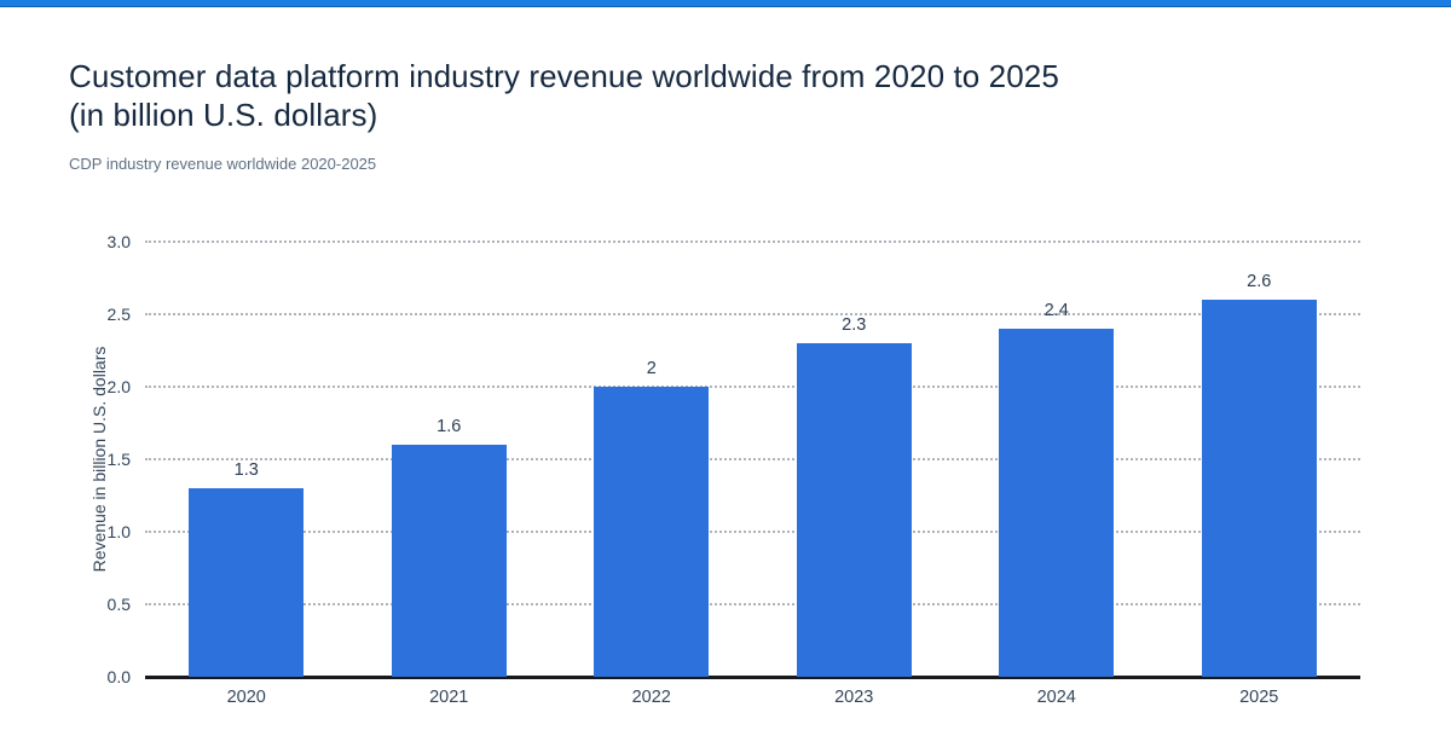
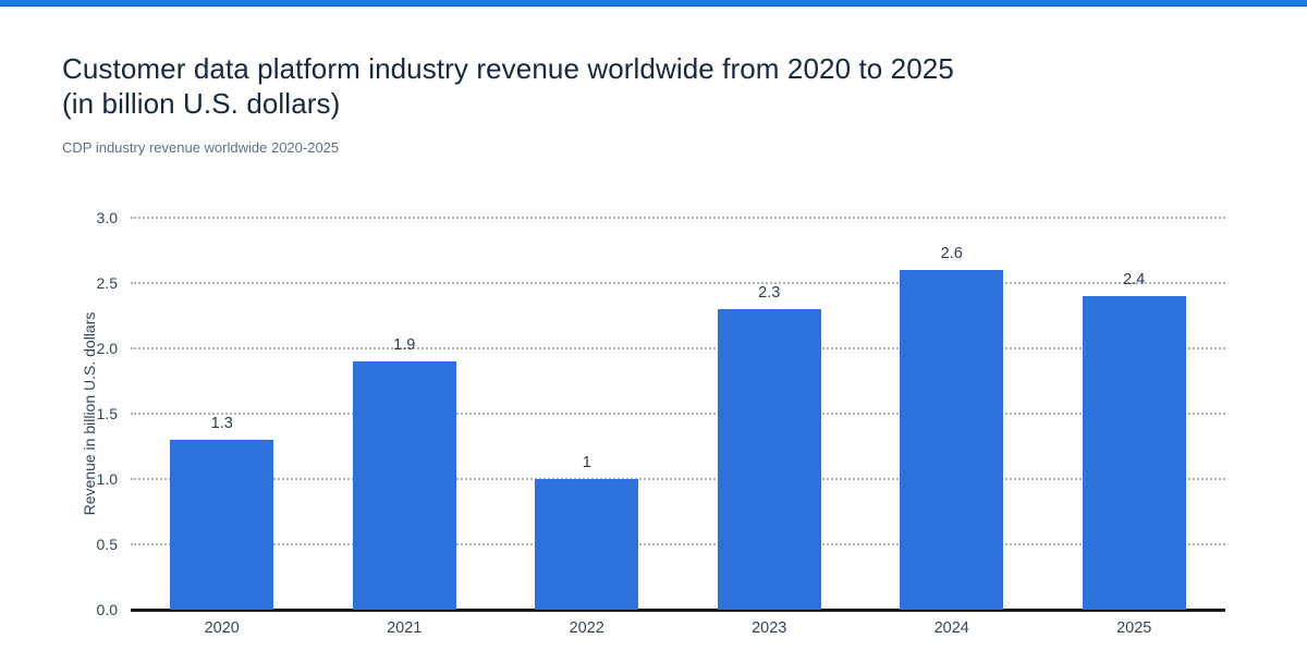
2021: 1.6 -> 1.9
2022: 2 -> 1
2024: 2.4 -> 2.6
2025: 2.6 -> 2.4
